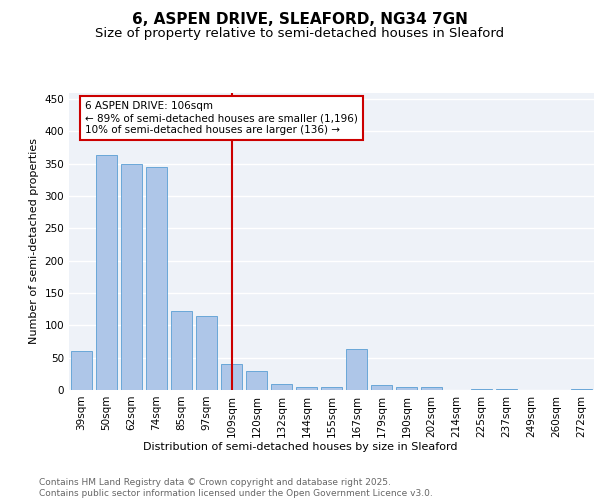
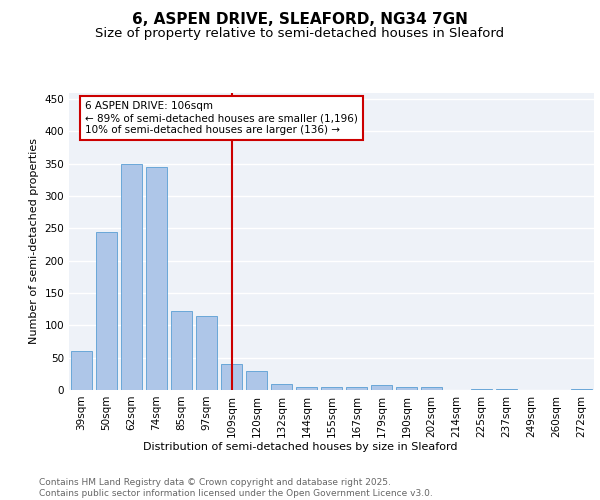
50sqm: 364 -> 245
167sqm: 64 -> 5
